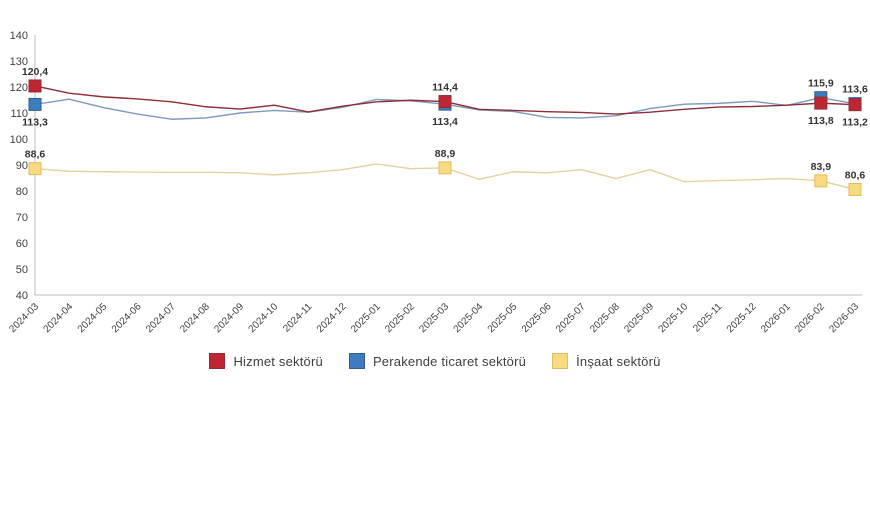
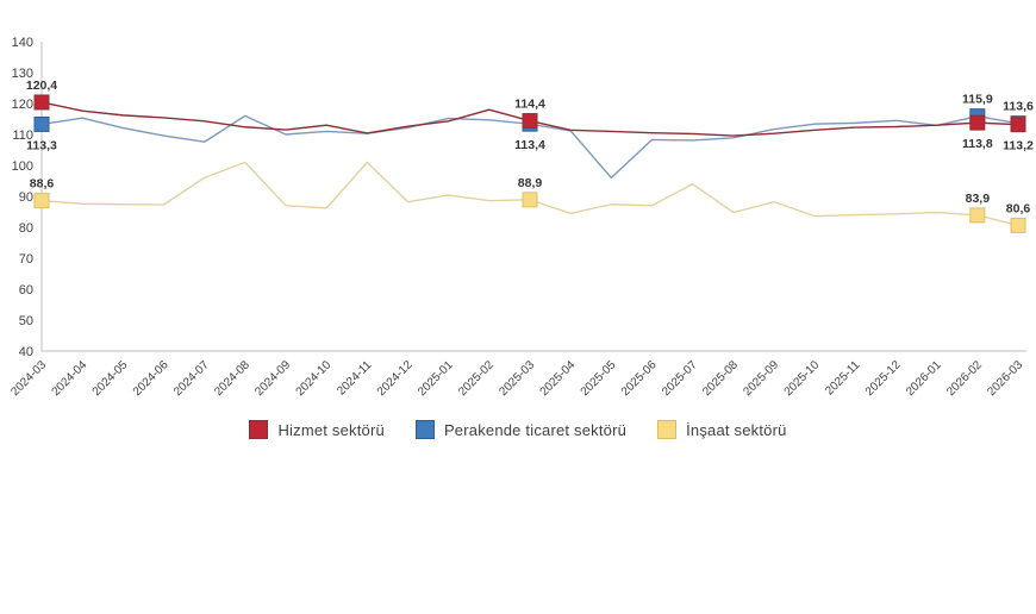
İnşaat sektörü/2024-07: 87 -> 96
İnşaat sektörü/2024-08: 87 -> 101
Perakende ticaret sektörü/2024-08: 108 -> 116
İnşaat sektörü/2024-11: 87 -> 101
Hizmet sektörü/2025-02: 115 -> 118
Perakende ticaret sektörü/2025-05: 111 -> 96
İnşaat sektörü/2025-07: 88 -> 94
